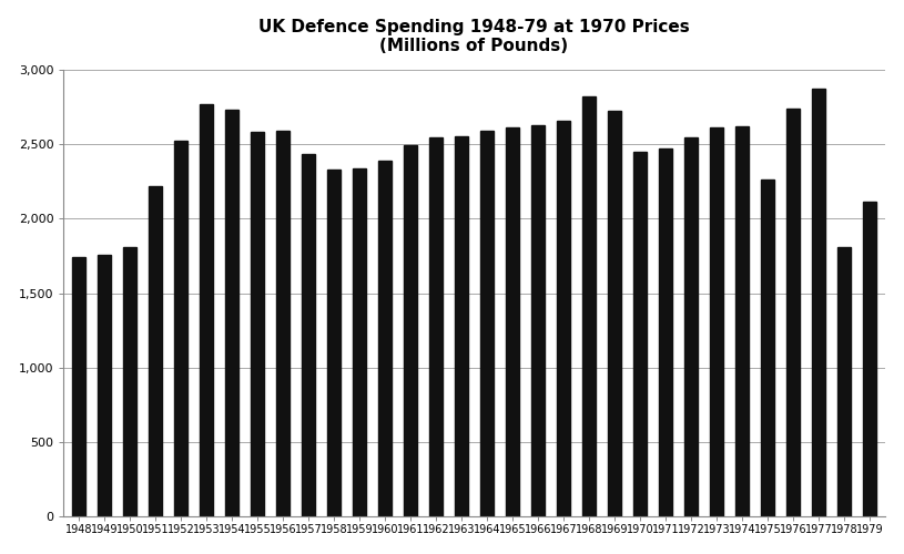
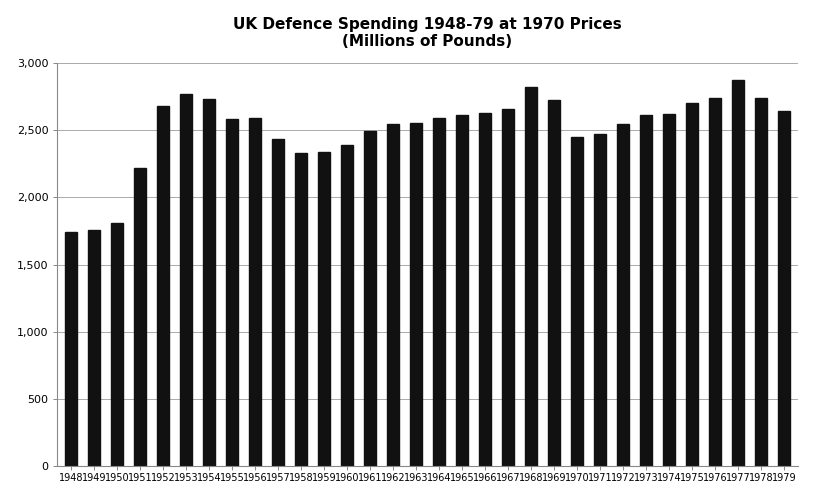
1952: 2,520 -> 2,680
1975: 2,260 -> 2,700
1978: 1,810 -> 2,740
1979: 2,110 -> 2,640
